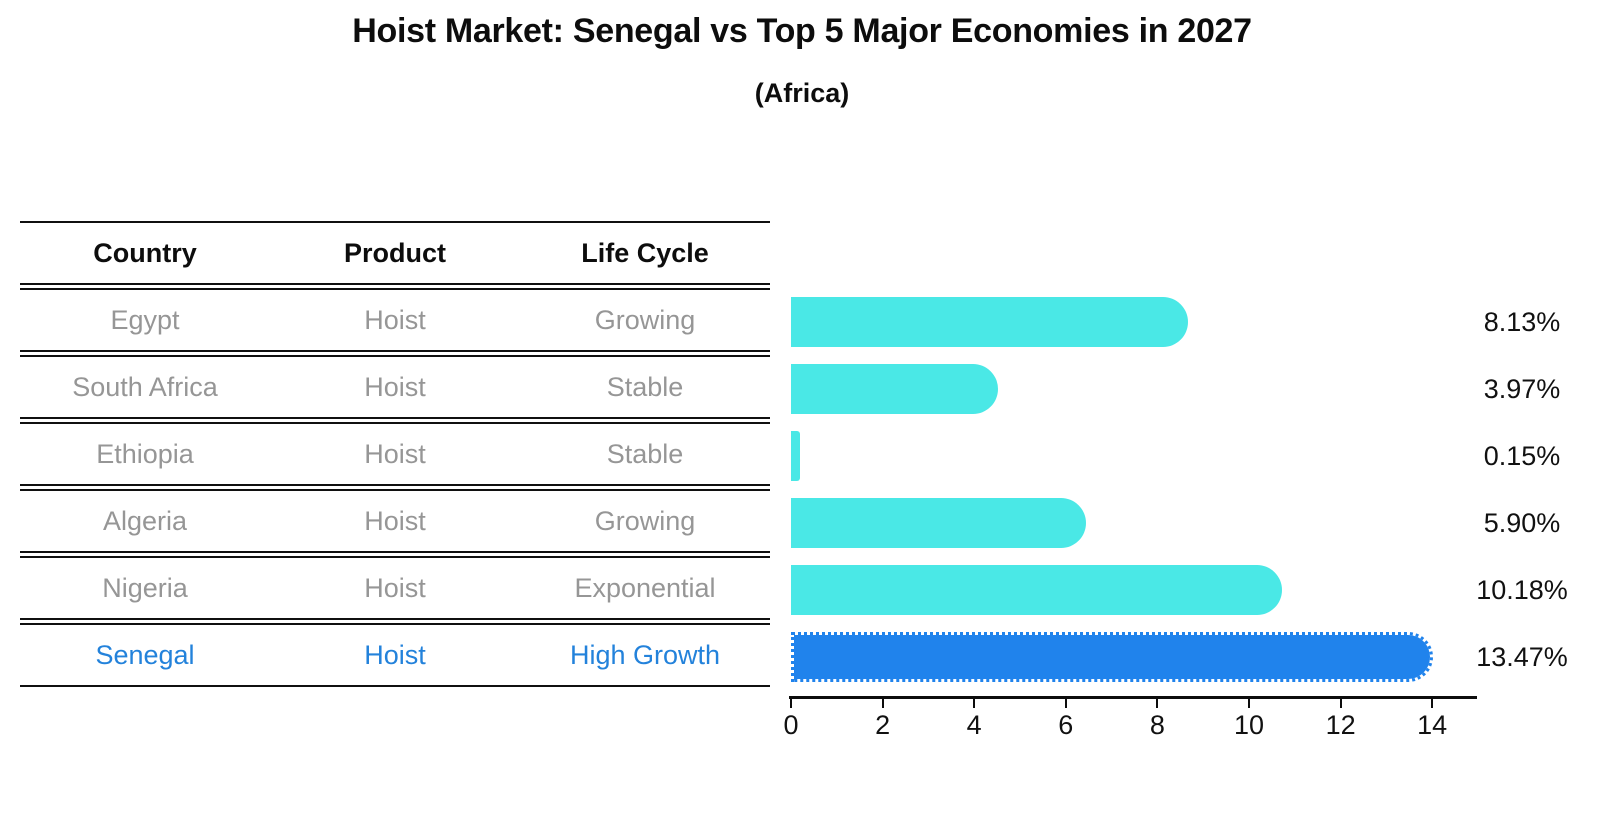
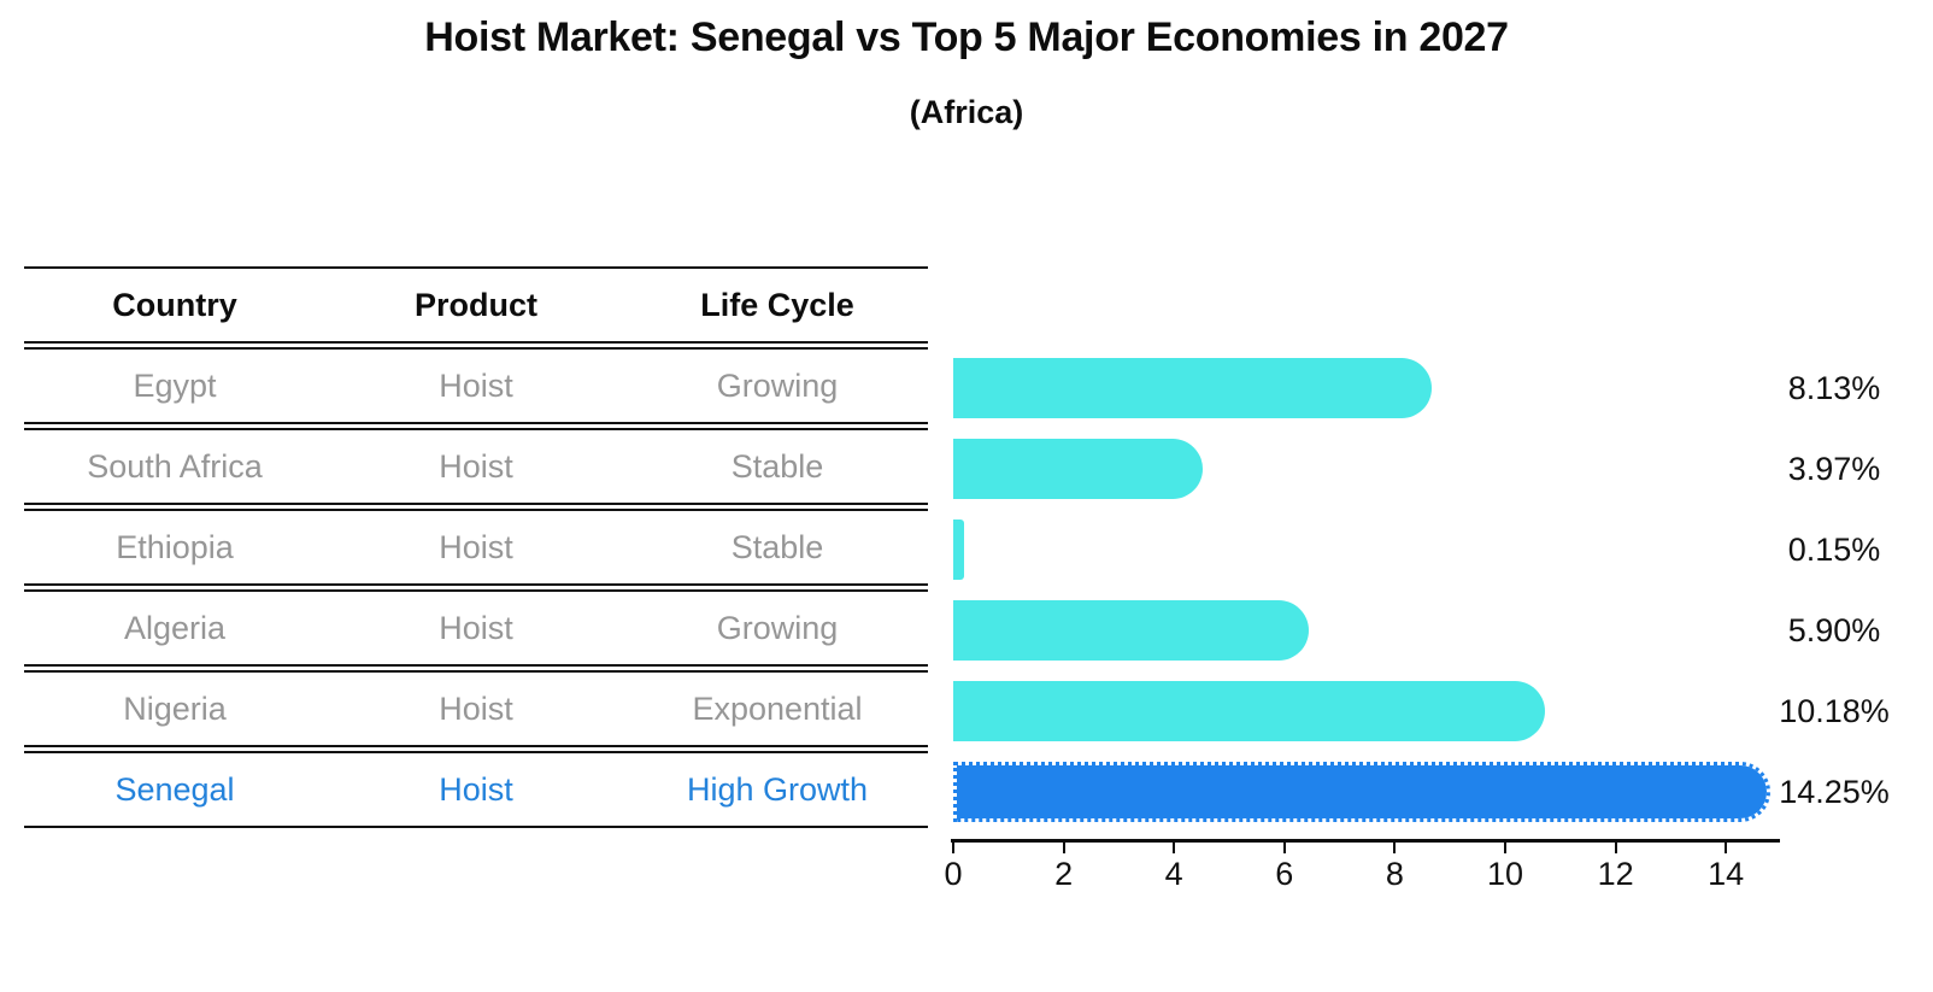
Senegal: 13.47% -> 14.25%
